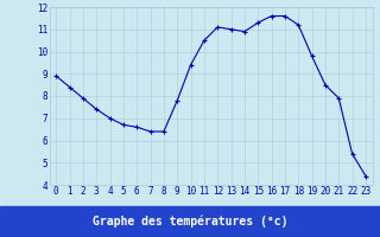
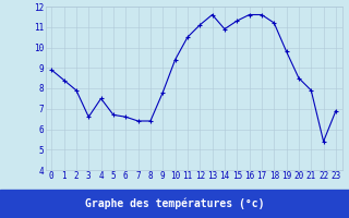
3: 7.4 -> 6.6
4: 7.0 -> 7.5
13: 11.0 -> 11.6
23: 4.4 -> 6.9
